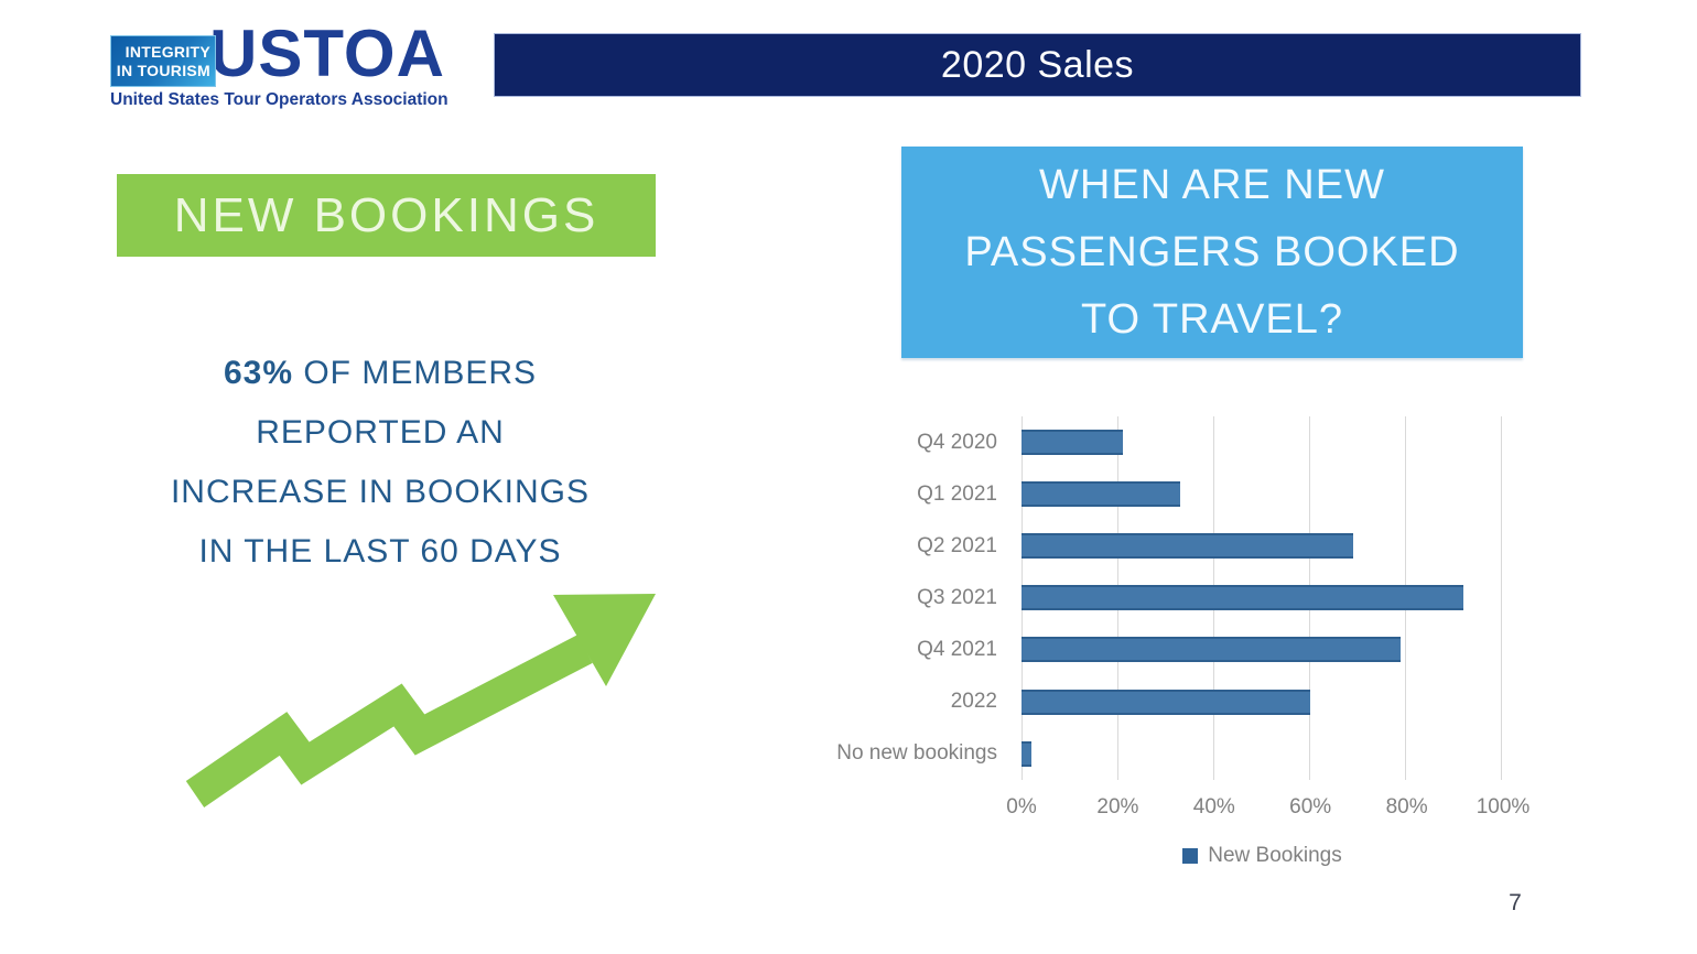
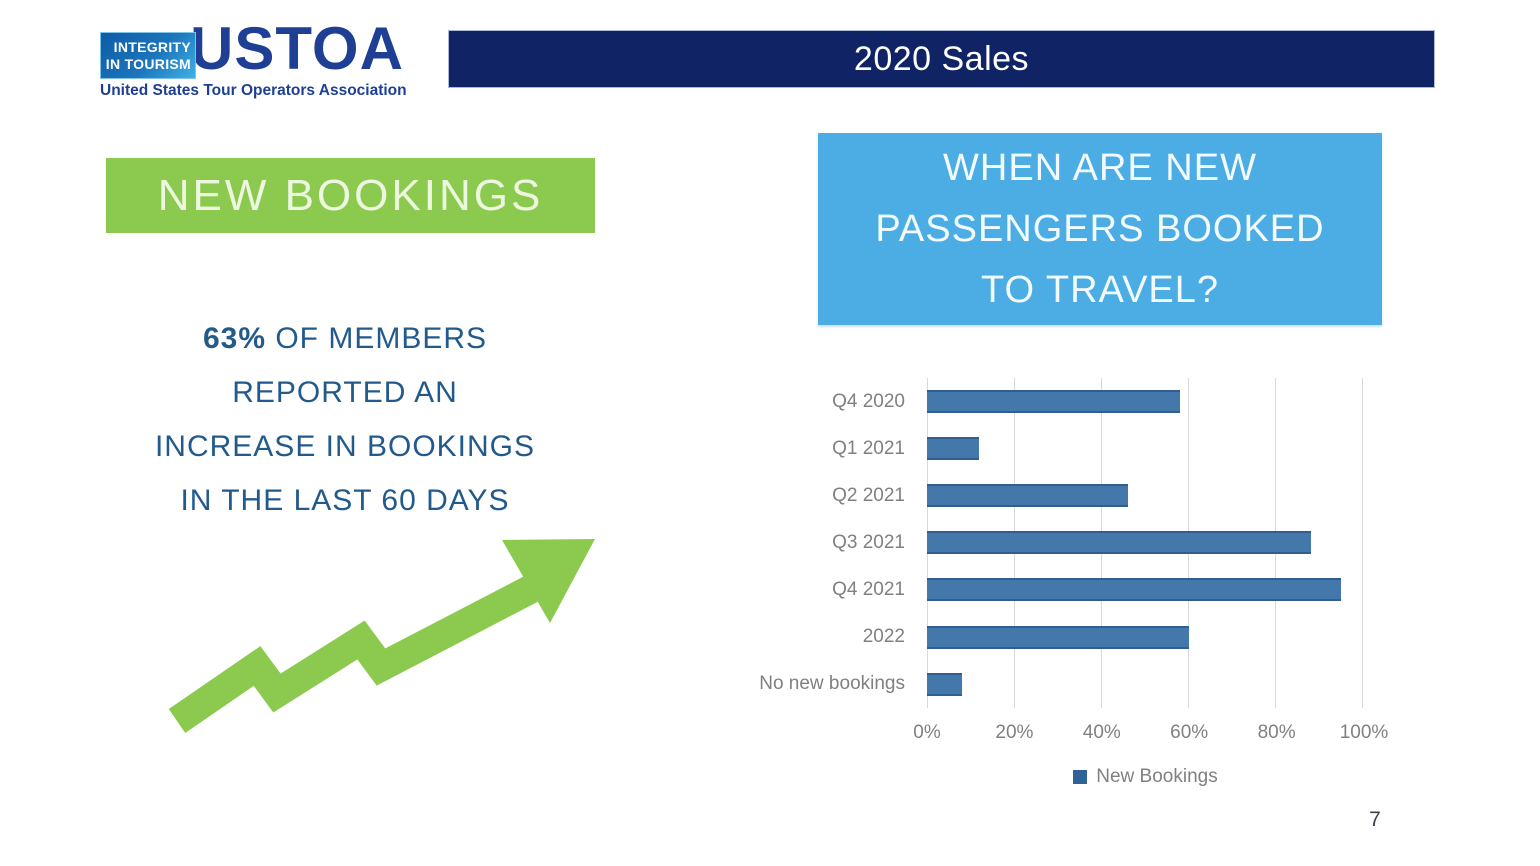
Q4 2020: 21% -> 58%
Q1 2021: 33% -> 12%
Q2 2021: 69% -> 46%
Q3 2021: 92% -> 88%
Q4 2021: 79% -> 95%
No new bookings: 2% -> 8%
